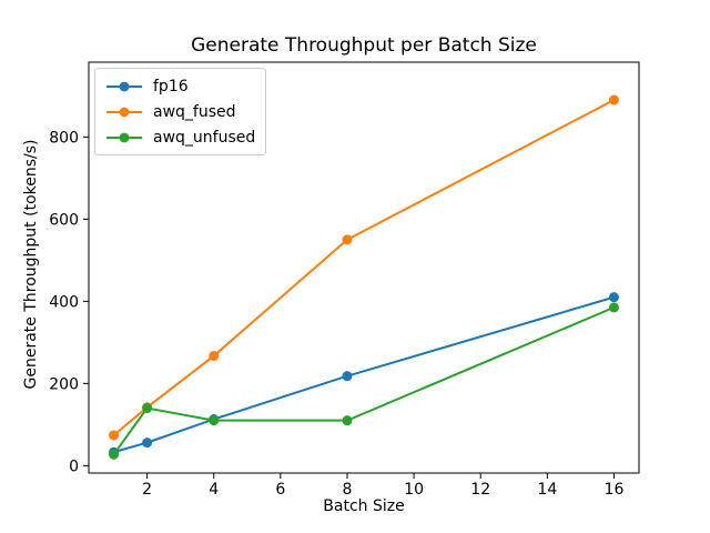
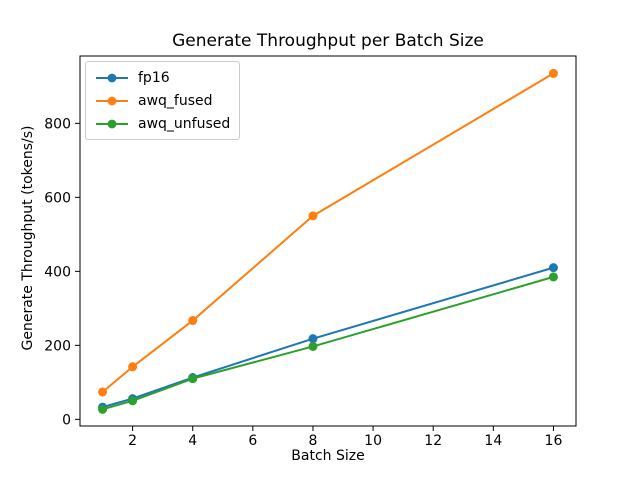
awq_unfused/2: 140 -> 50
awq_unfused/8: 110 -> 200
awq_fused/16: 890 -> 940
